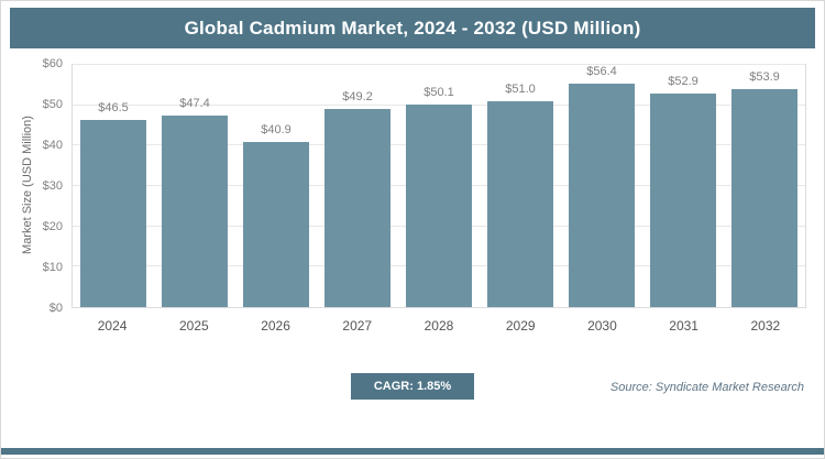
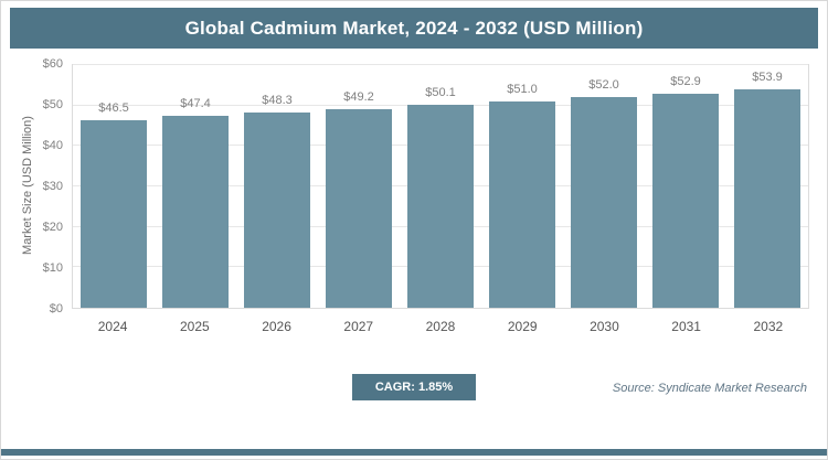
2026: $40.9 -> $48.3
2030: $56.4 -> $52.0
